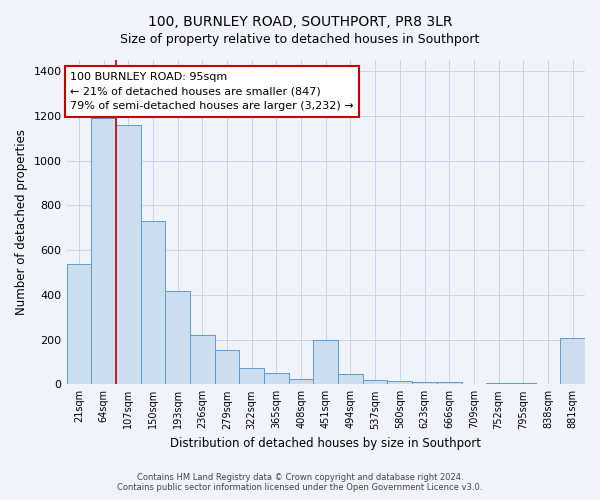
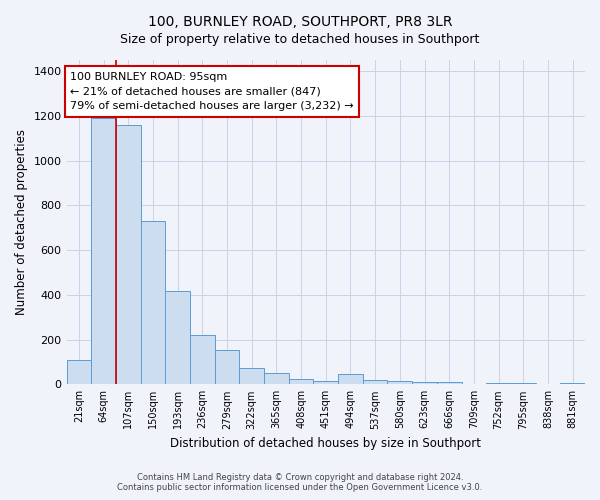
21sqm: 540 -> 110
451sqm: 200 -> 15
881sqm: 205 -> 8
